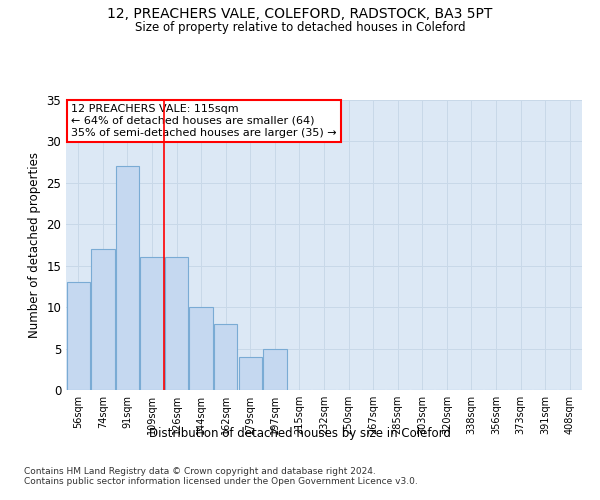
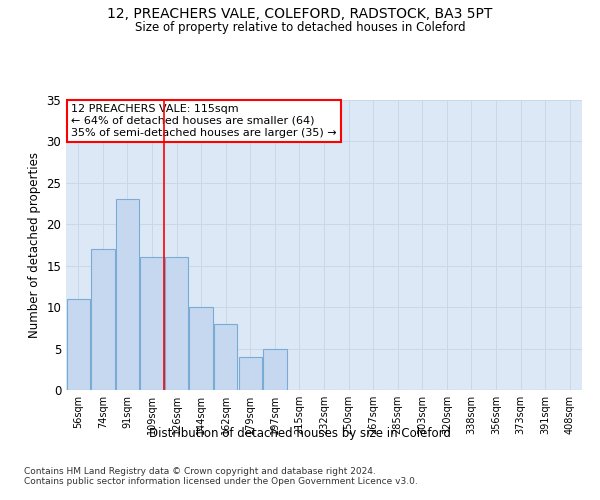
56sqm: 13 -> 11
91sqm: 27 -> 23
